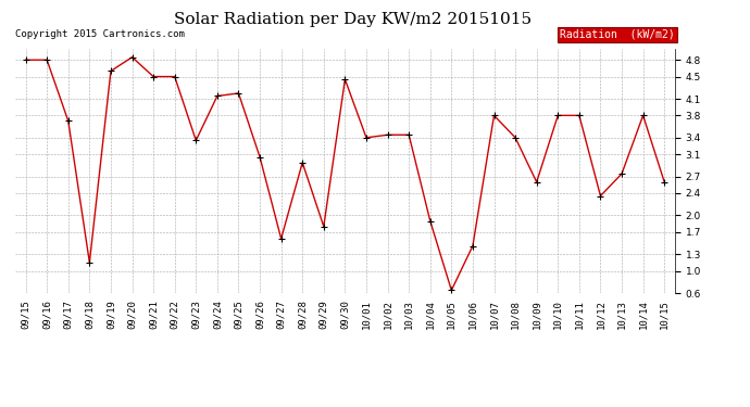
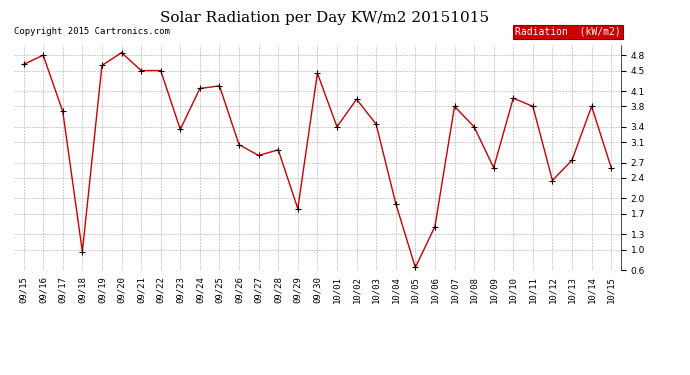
09/15: 4.80 -> 4.62
09/18: 1.15 -> 0.96
09/27: 1.58 -> 2.84
10/02: 3.45 -> 3.94
10/10: 3.80 -> 3.96
